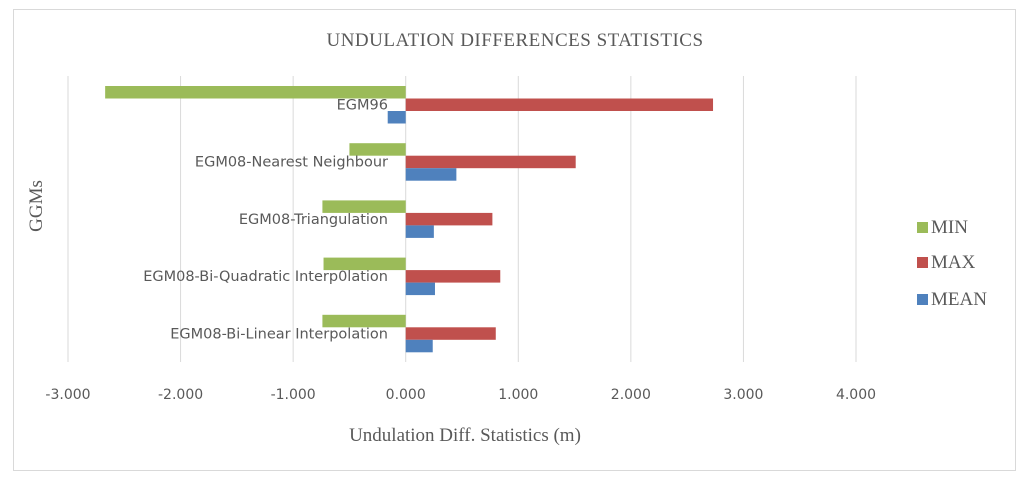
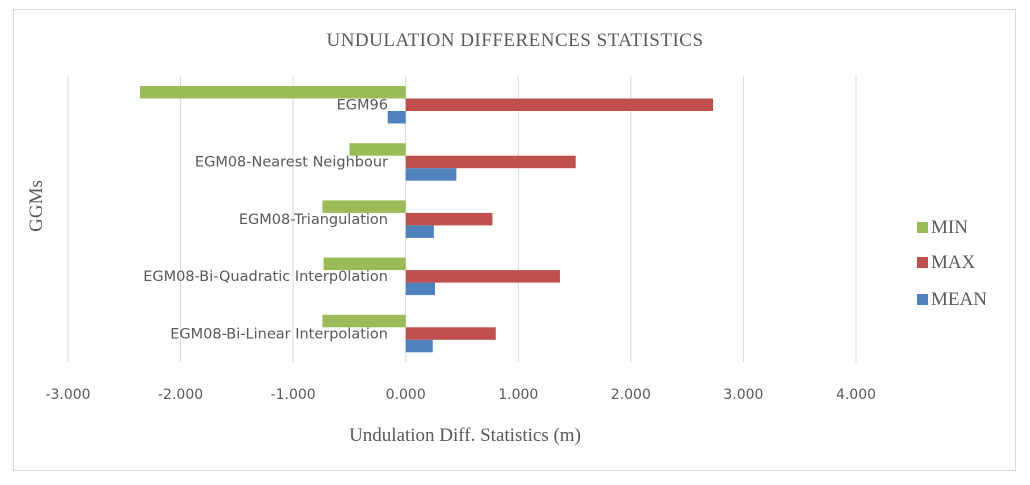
MIN/EGM96: -2.67 -> -2.36
MAX/EGM08-Bi-Quadratic Interp0lation: 0.84 -> 1.37
